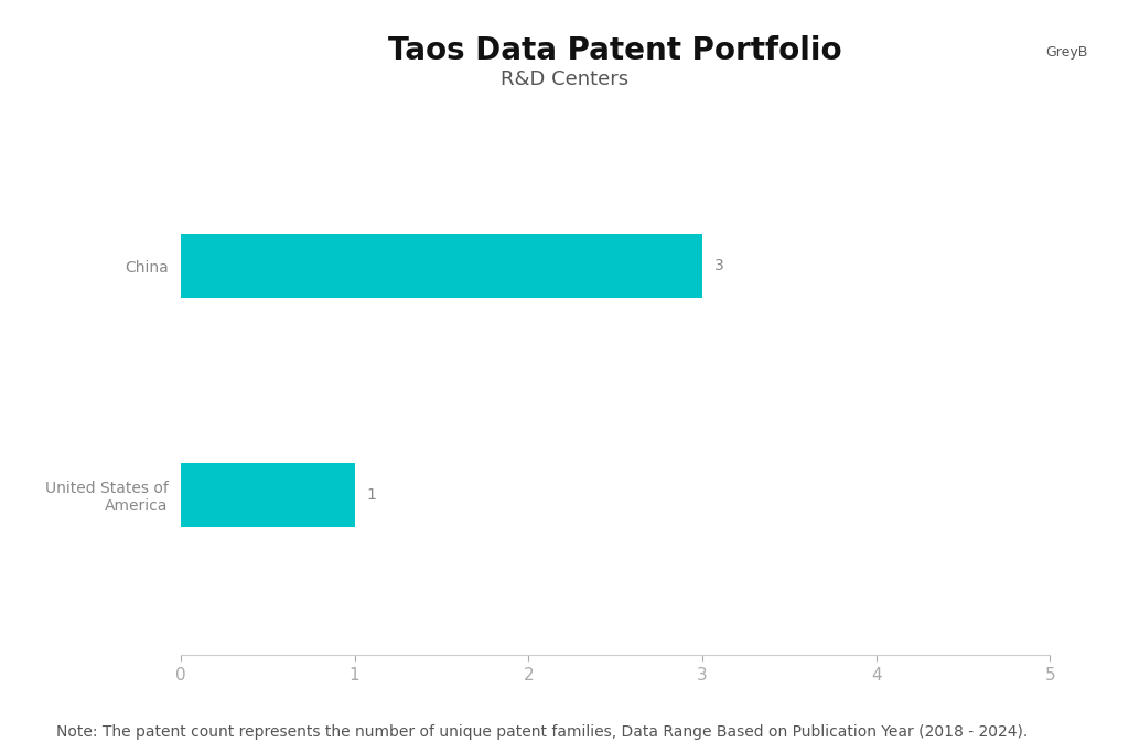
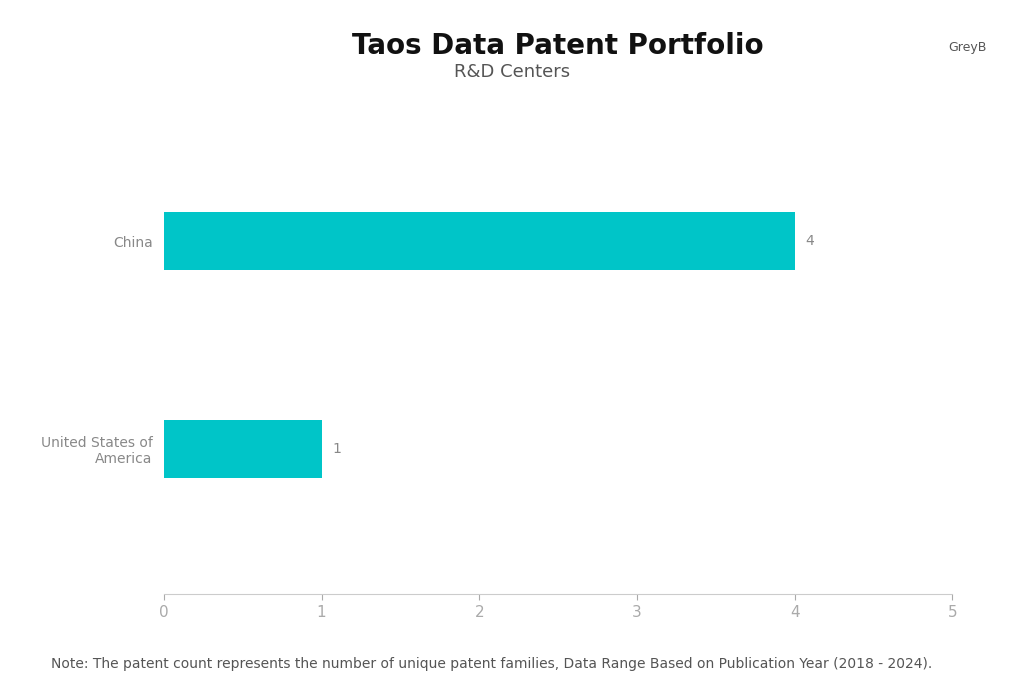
China: 3 -> 4
